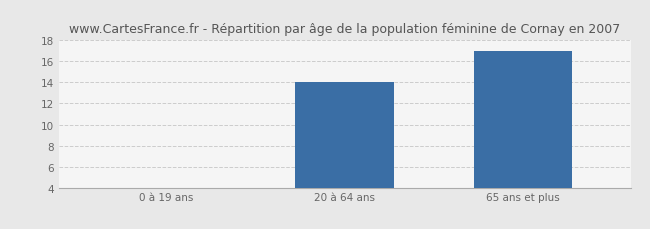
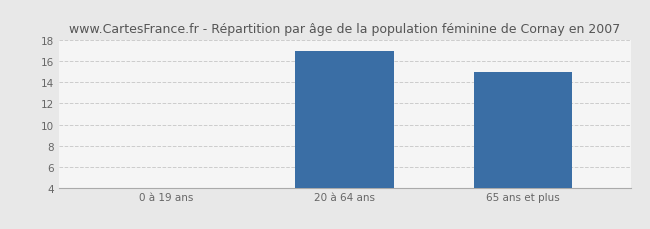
20 à 64 ans: 14 -> 17
65 ans et plus: 17 -> 15
